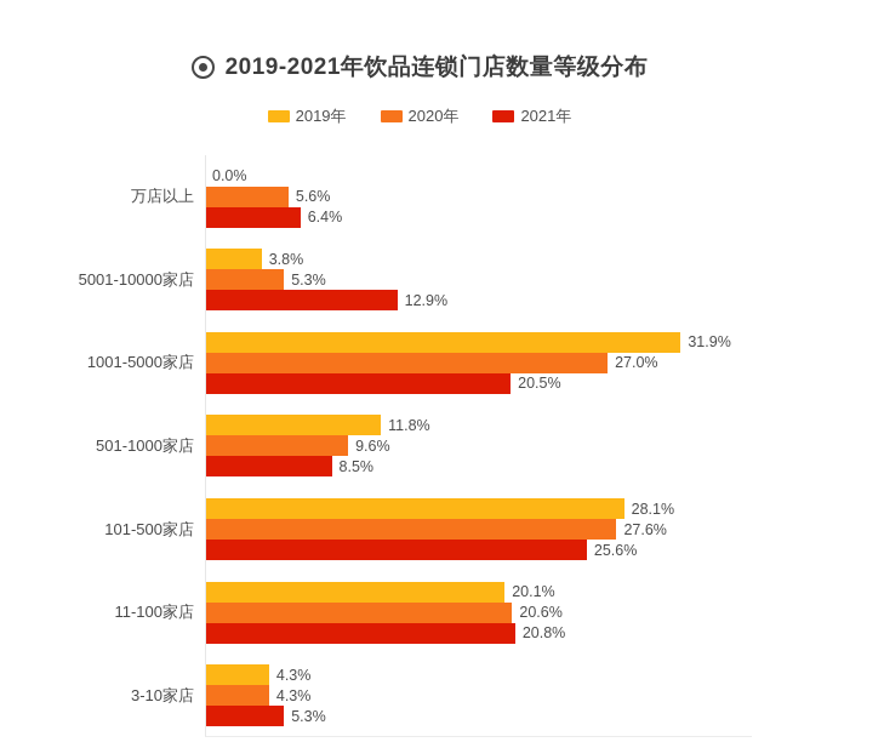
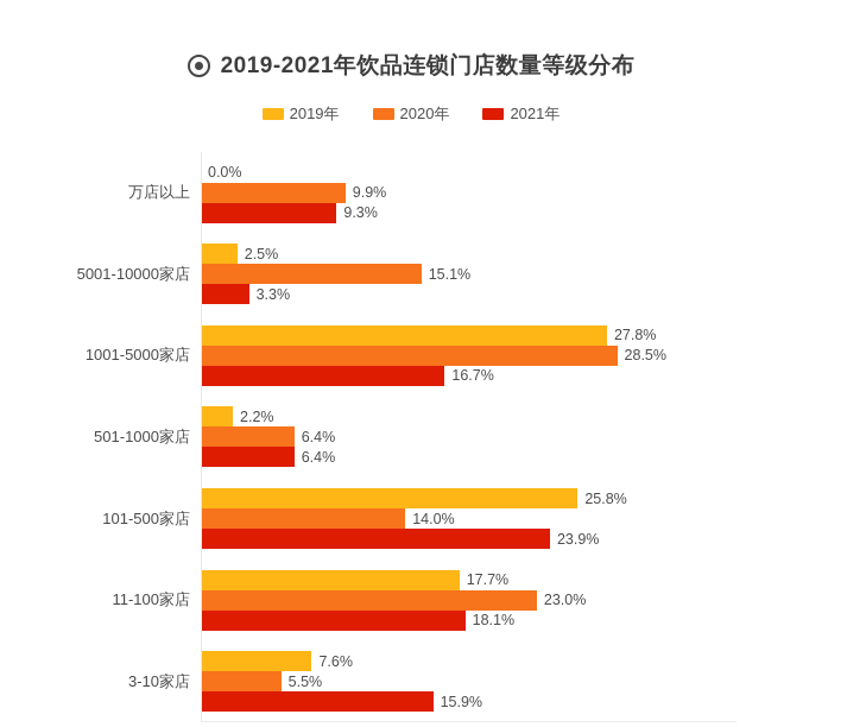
2020年/万店以上: 5.6% -> 9.9%
2021年/万店以上: 6.4% -> 9.3%
2019年/5001-10000家店: 3.8% -> 2.5%
2020年/5001-10000家店: 5.3% -> 15.1%
2021年/5001-10000家店: 12.9% -> 3.3%
2019年/1001-5000家店: 31.9% -> 27.8%
2020年/1001-5000家店: 27.0% -> 28.5%
2021年/1001-5000家店: 20.5% -> 16.7%
2019年/501-1000家店: 11.8% -> 2.2%
2020年/501-1000家店: 9.6% -> 6.4%
2021年/501-1000家店: 8.5% -> 6.4%
2019年/101-500家店: 28.1% -> 25.8%
2020年/101-500家店: 27.6% -> 14.0%
2021年/101-500家店: 25.6% -> 23.9%
2019年/11-100家店: 20.1% -> 17.7%
2020年/11-100家店: 20.6% -> 23.0%
2021年/11-100家店: 20.8% -> 18.1%
2019年/3-10家店: 4.3% -> 7.6%
2020年/3-10家店: 4.3% -> 5.5%
2021年/3-10家店: 5.3% -> 15.9%
